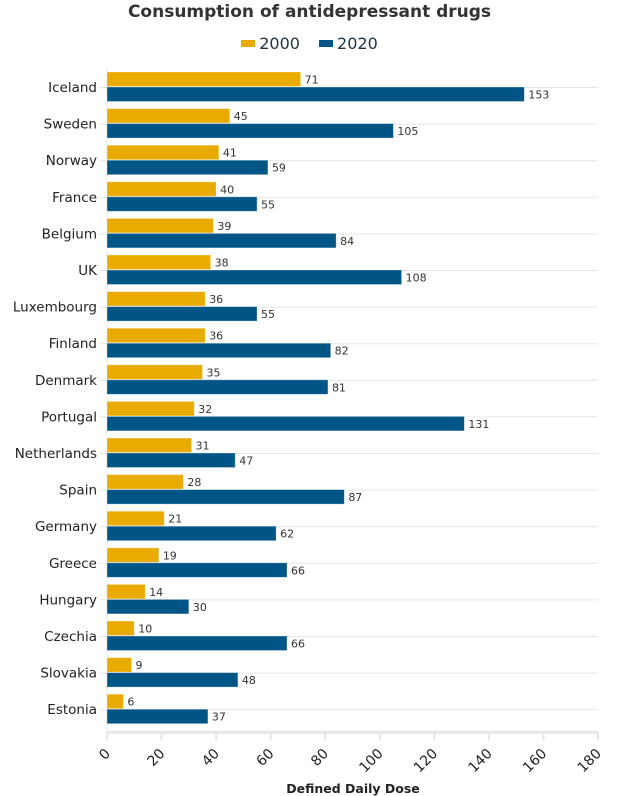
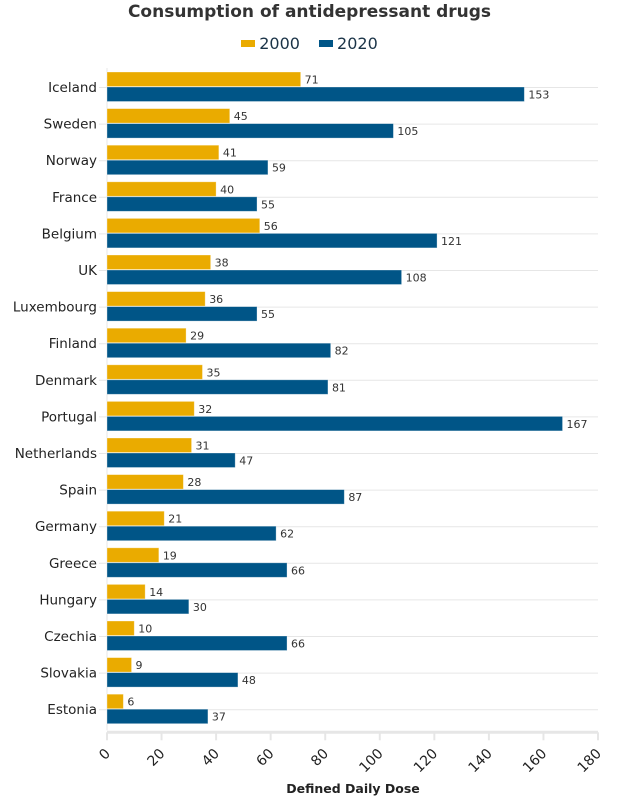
2000/Belgium: 39 -> 56
2020/Belgium: 84 -> 121
2000/Finland: 36 -> 29
2020/Portugal: 131 -> 167
